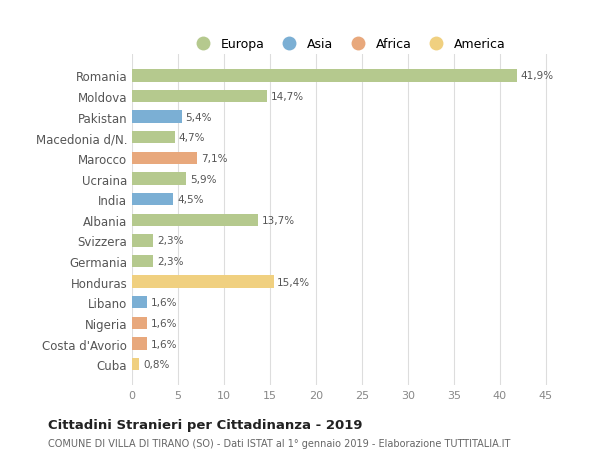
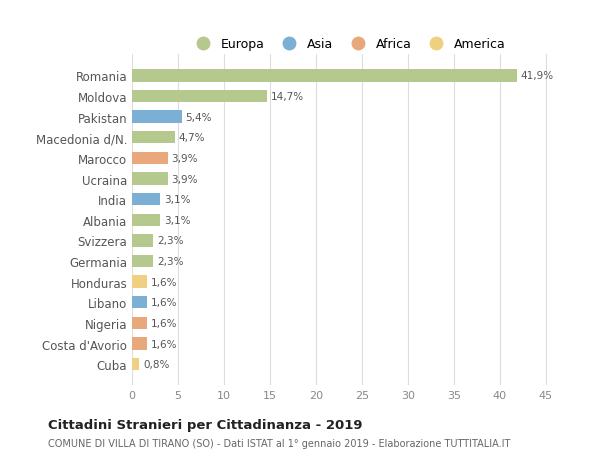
Marocco: 7,1% -> 3,9%
Ucraina: 5,9% -> 3,9%
India: 4,5% -> 3,1%
Albania: 13,7% -> 3,1%
Honduras: 15,4% -> 1,6%
